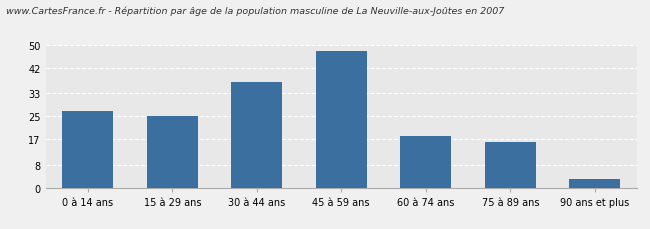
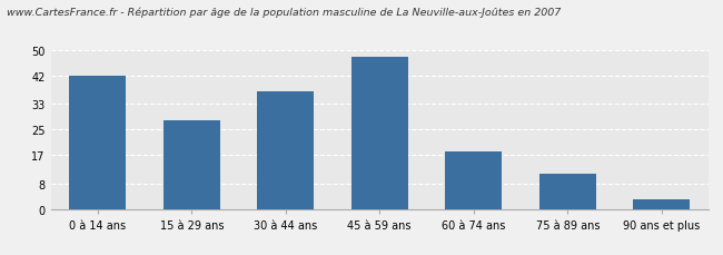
0 à 14 ans: 27 -> 42
15 à 29 ans: 25 -> 28
75 à 89 ans: 16 -> 11
